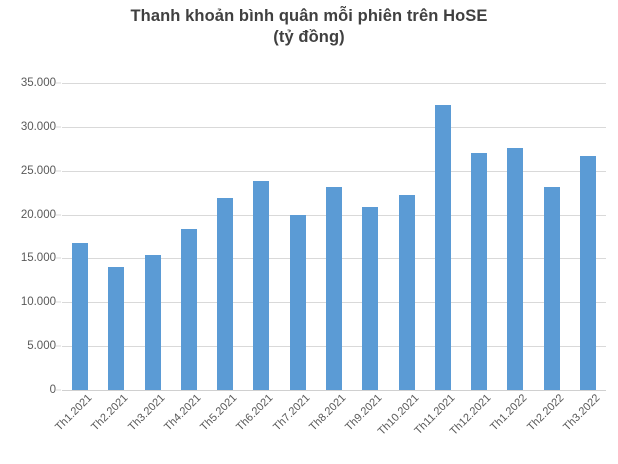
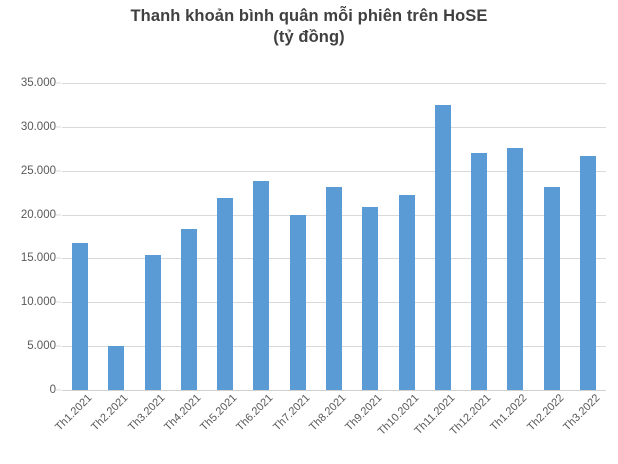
Th2.2021: 14000 -> 5000
